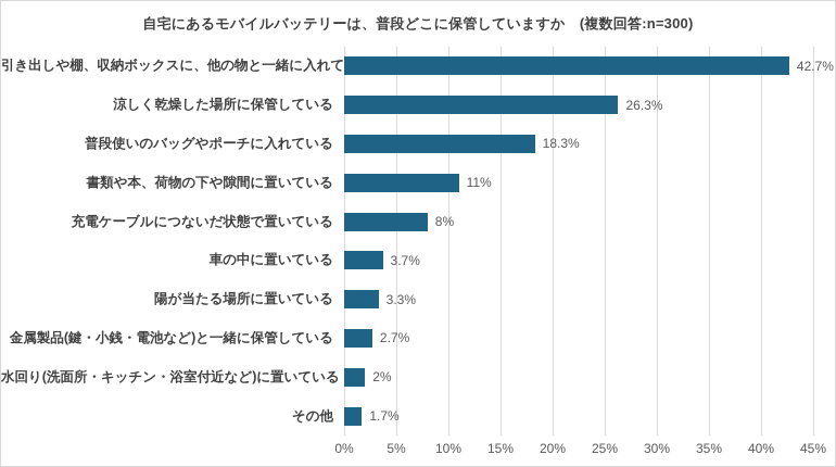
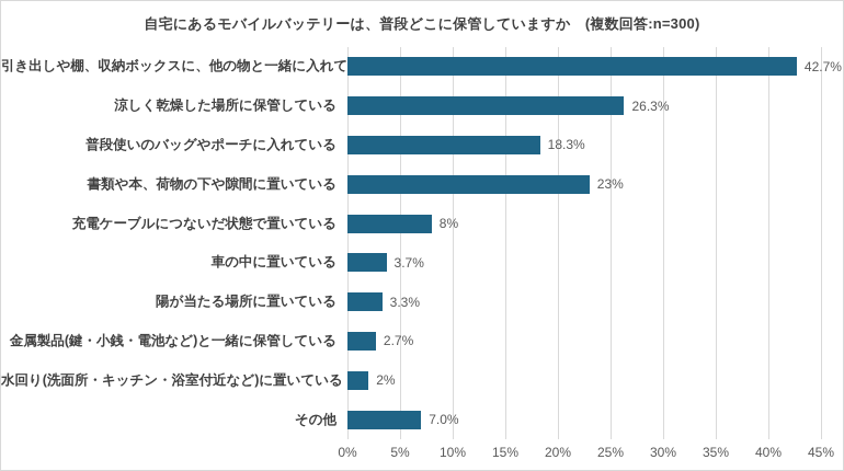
書類や本、荷物の下や隙間に置いている: 11% -> 23%
その他: 1.7% -> 7.0%
